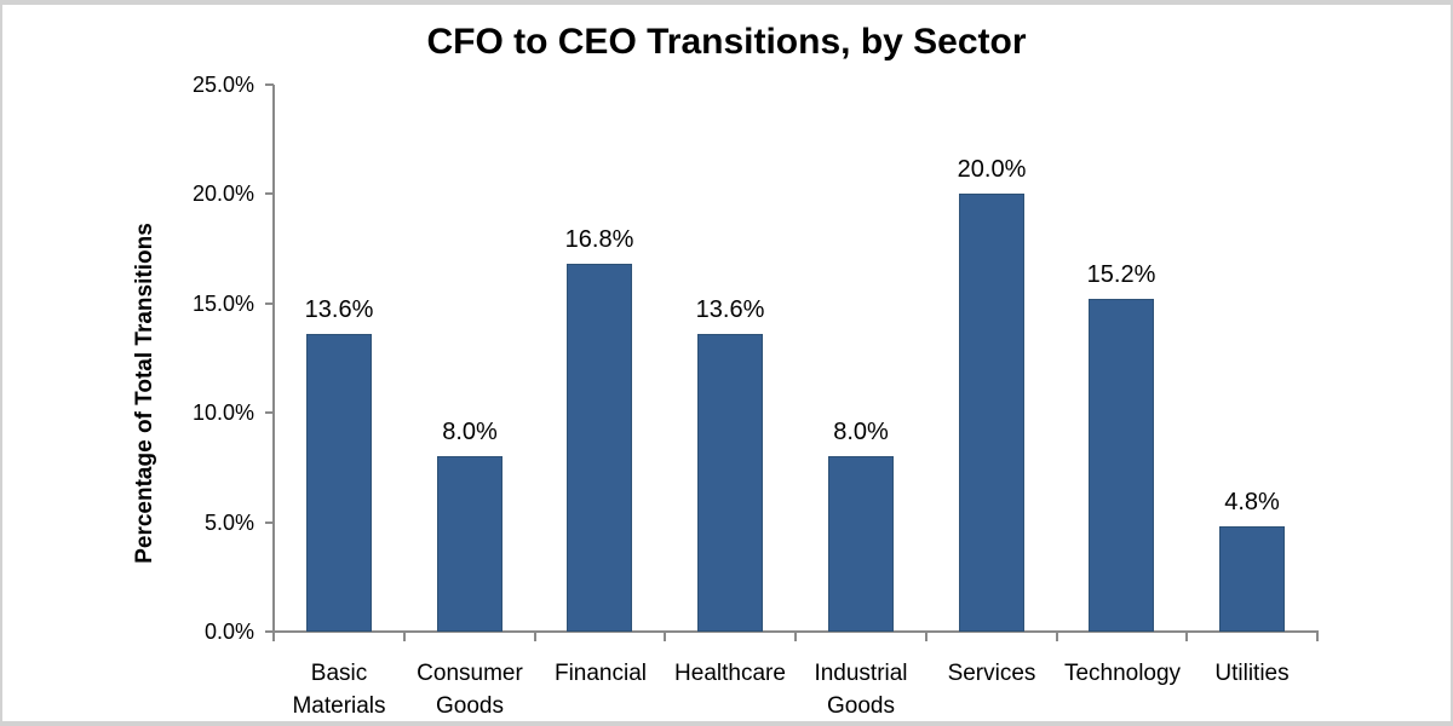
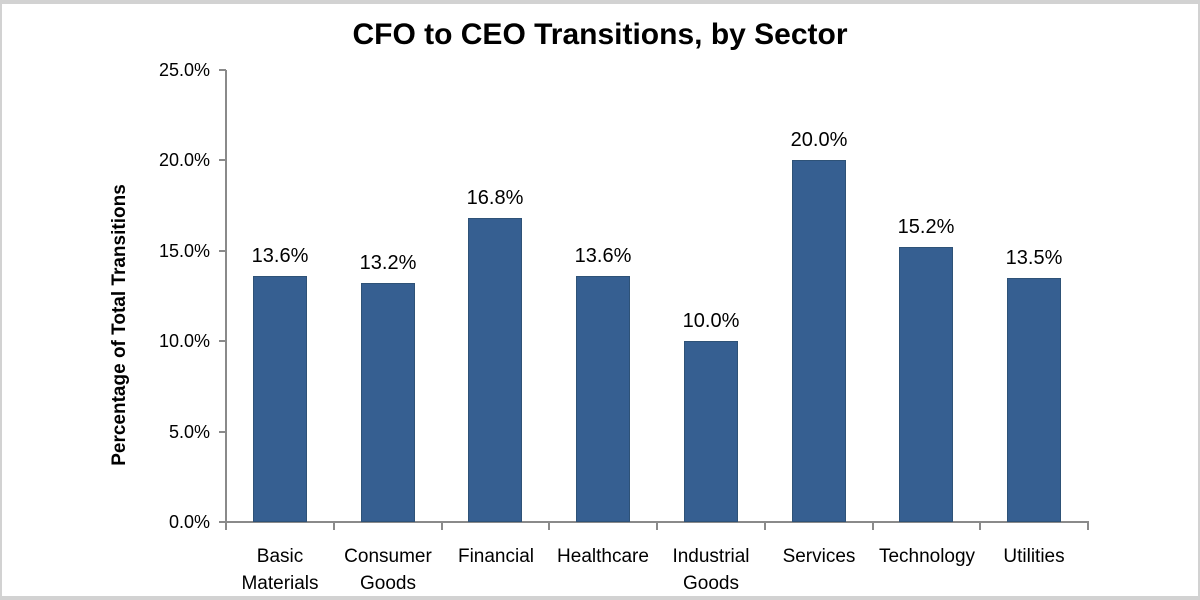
Consumer Goods: 8.0% -> 13.2%
Industrial Goods: 8.0% -> 10.0%
Utilities: 4.8% -> 13.5%
